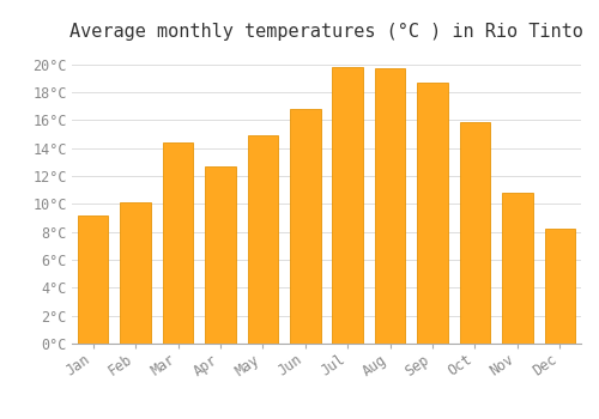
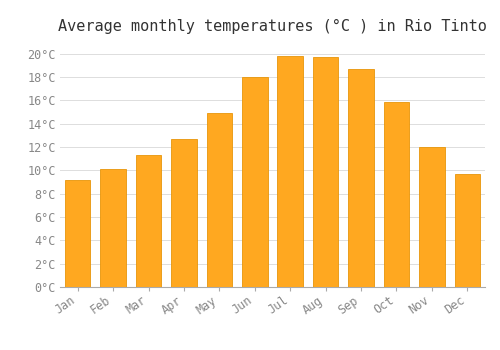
Mar: 14.4°C -> 11.3°C
Jun: 16.8°C -> 18.0°C
Nov: 10.8°C -> 12.0°C
Dec: 8.2°C -> 9.7°C
